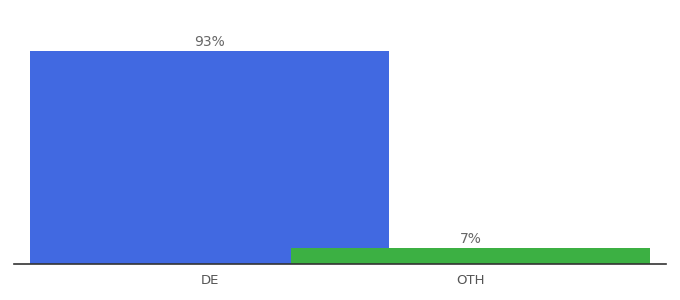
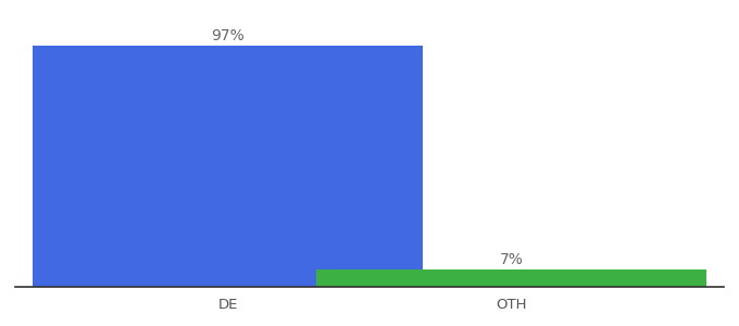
DE: 93% -> 97%
